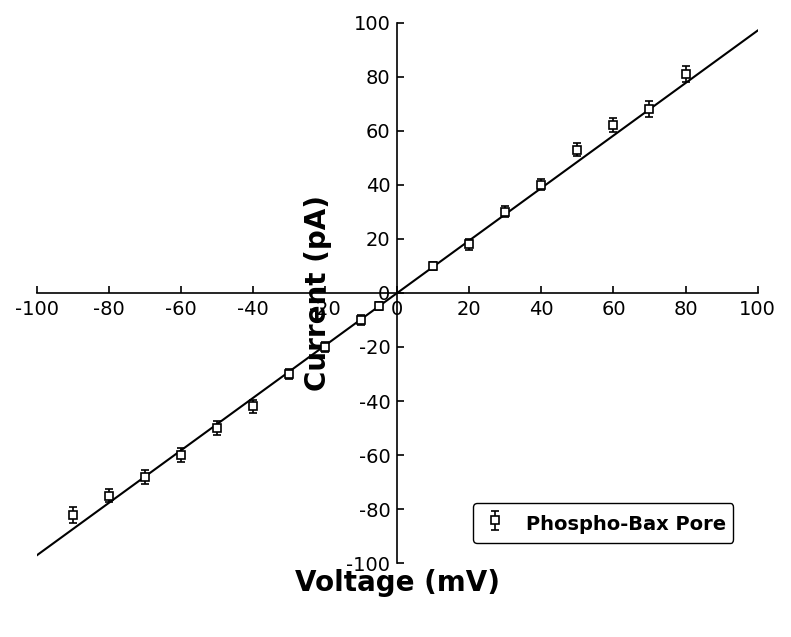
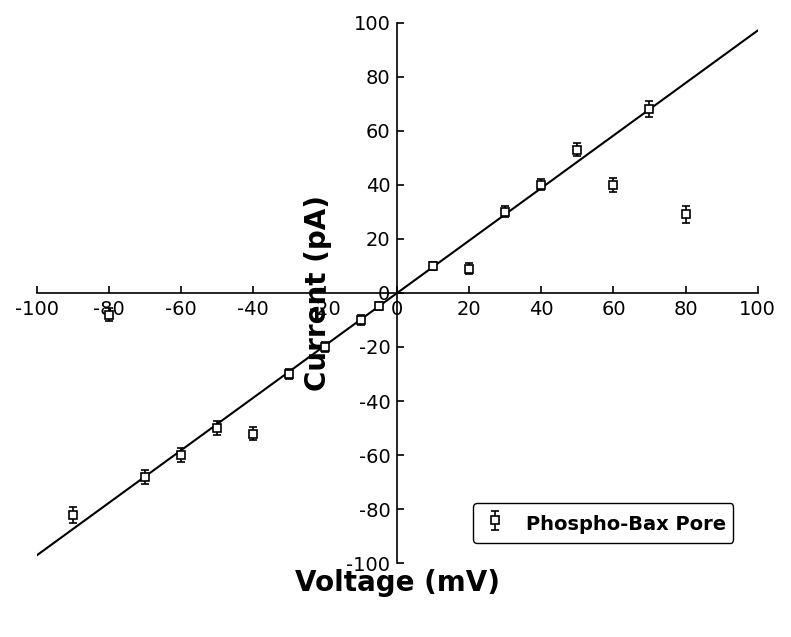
-80: -75 -> -8
-40: -42 -> -52
20: 18 -> 9
60: 62 -> 40
80: 81 -> 29
